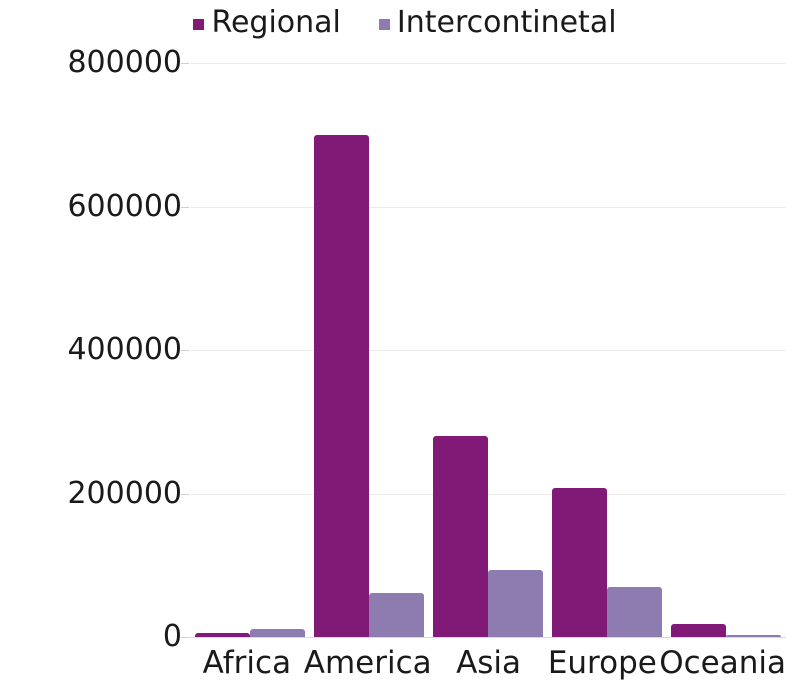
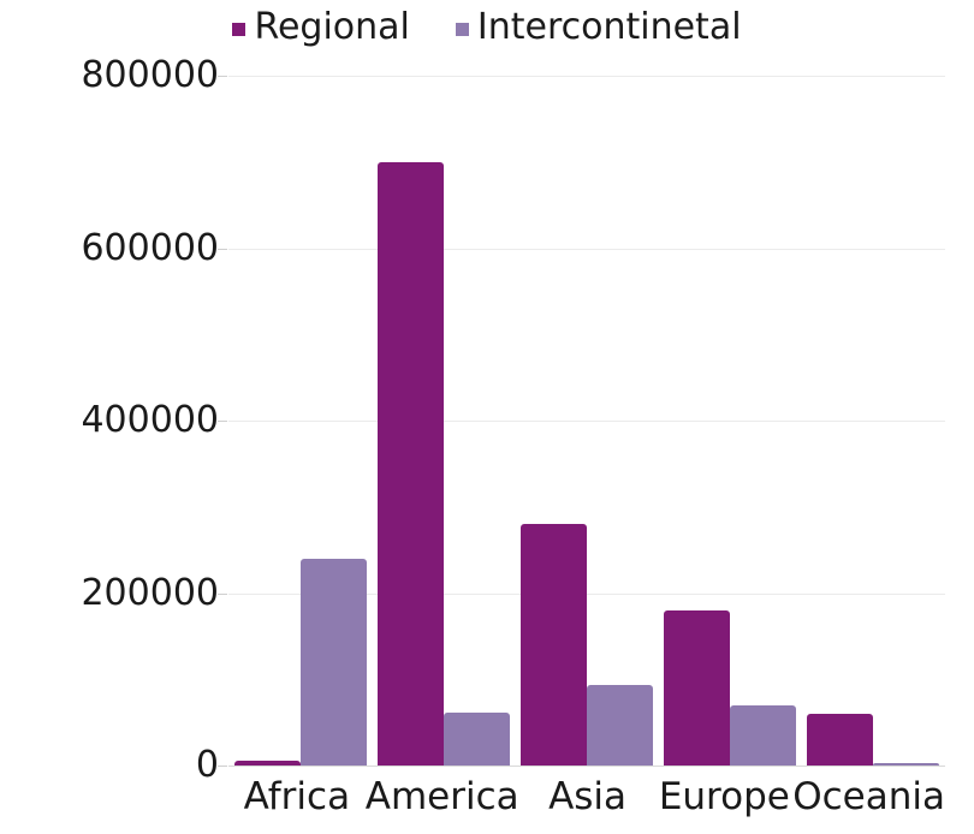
Intercontinetal/Africa: 10000 -> 240000
Regional/Europe: 210000 -> 180000
Regional/Oceania: 20000 -> 60000
